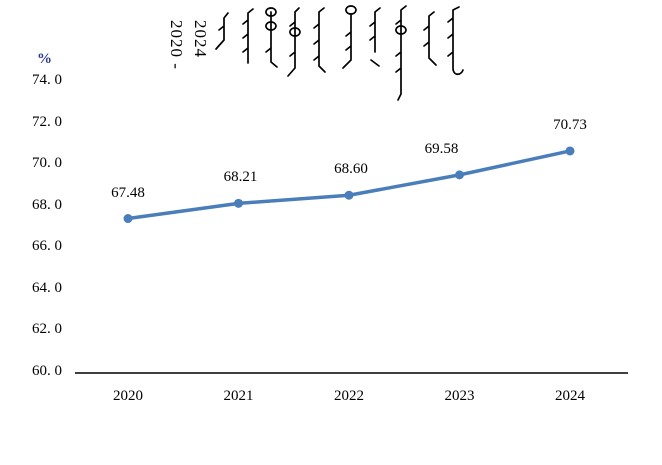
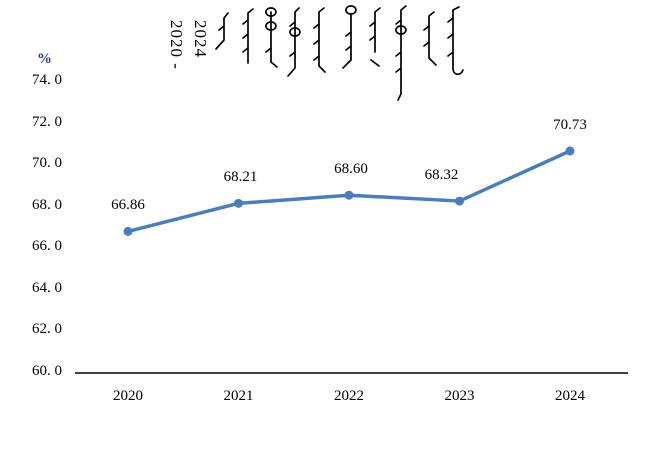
2020: 67.48 -> 66.86
2023: 69.58 -> 68.32
